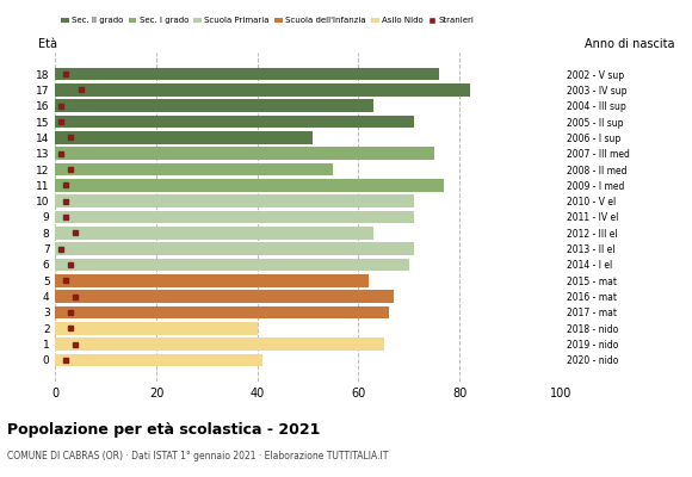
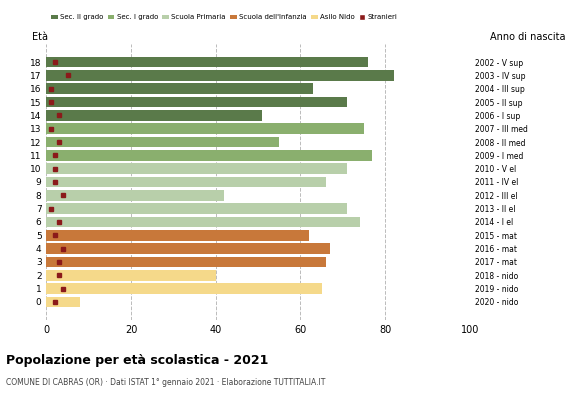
9: 71 -> 66
8: 63 -> 42
6: 70 -> 74
0: 41 -> 8
